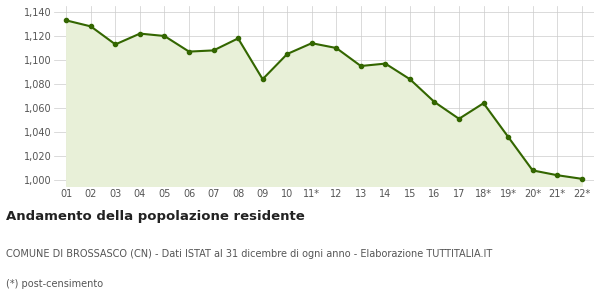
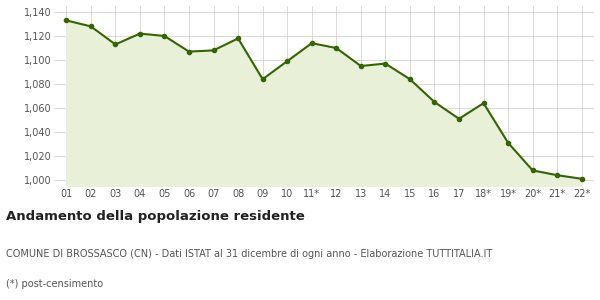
10: 1,105 -> 1,099
19*: 1,036 -> 1,031
